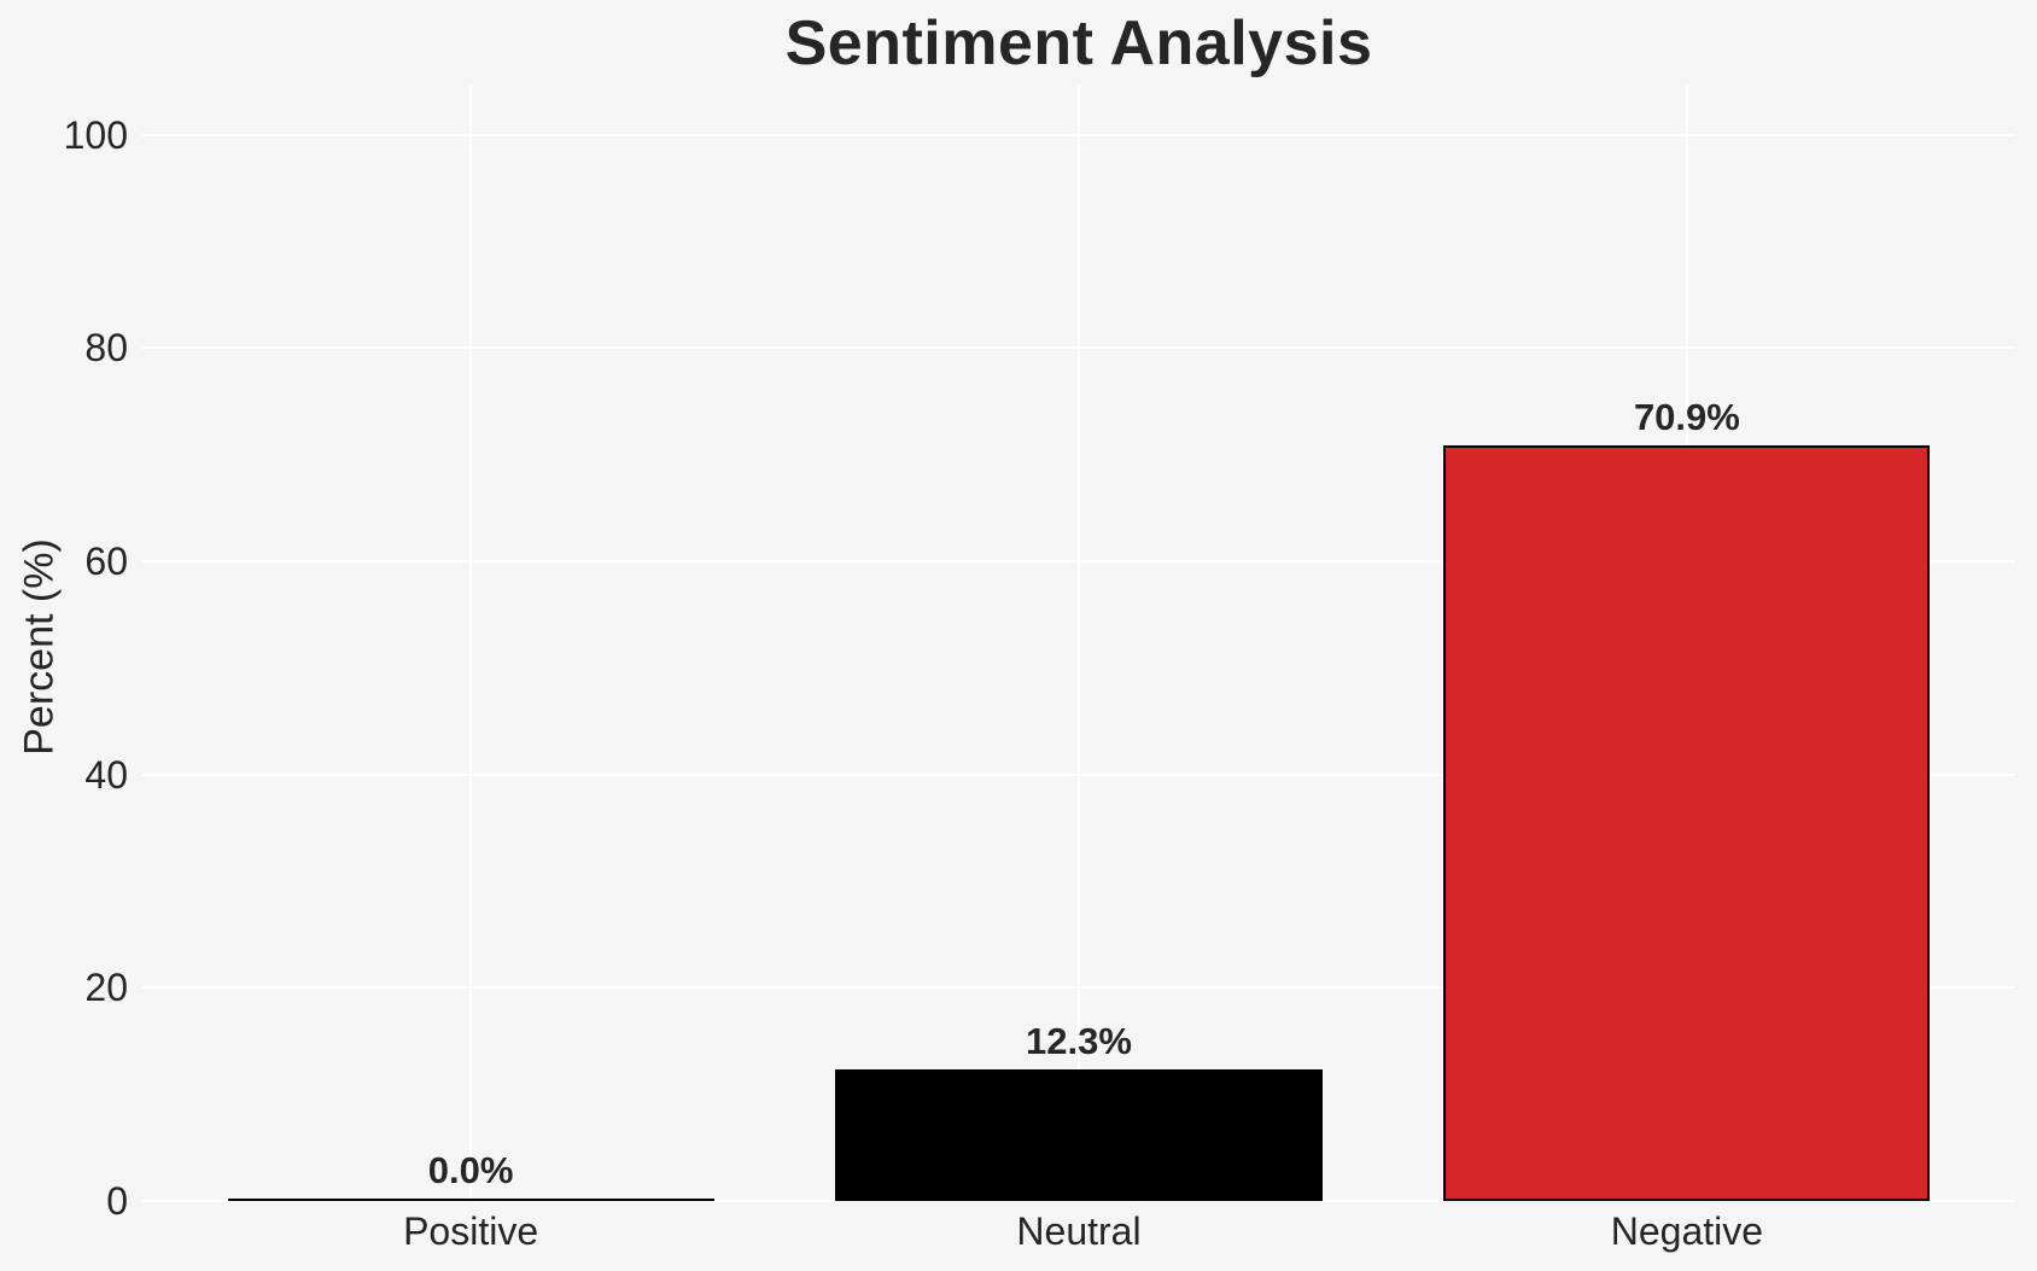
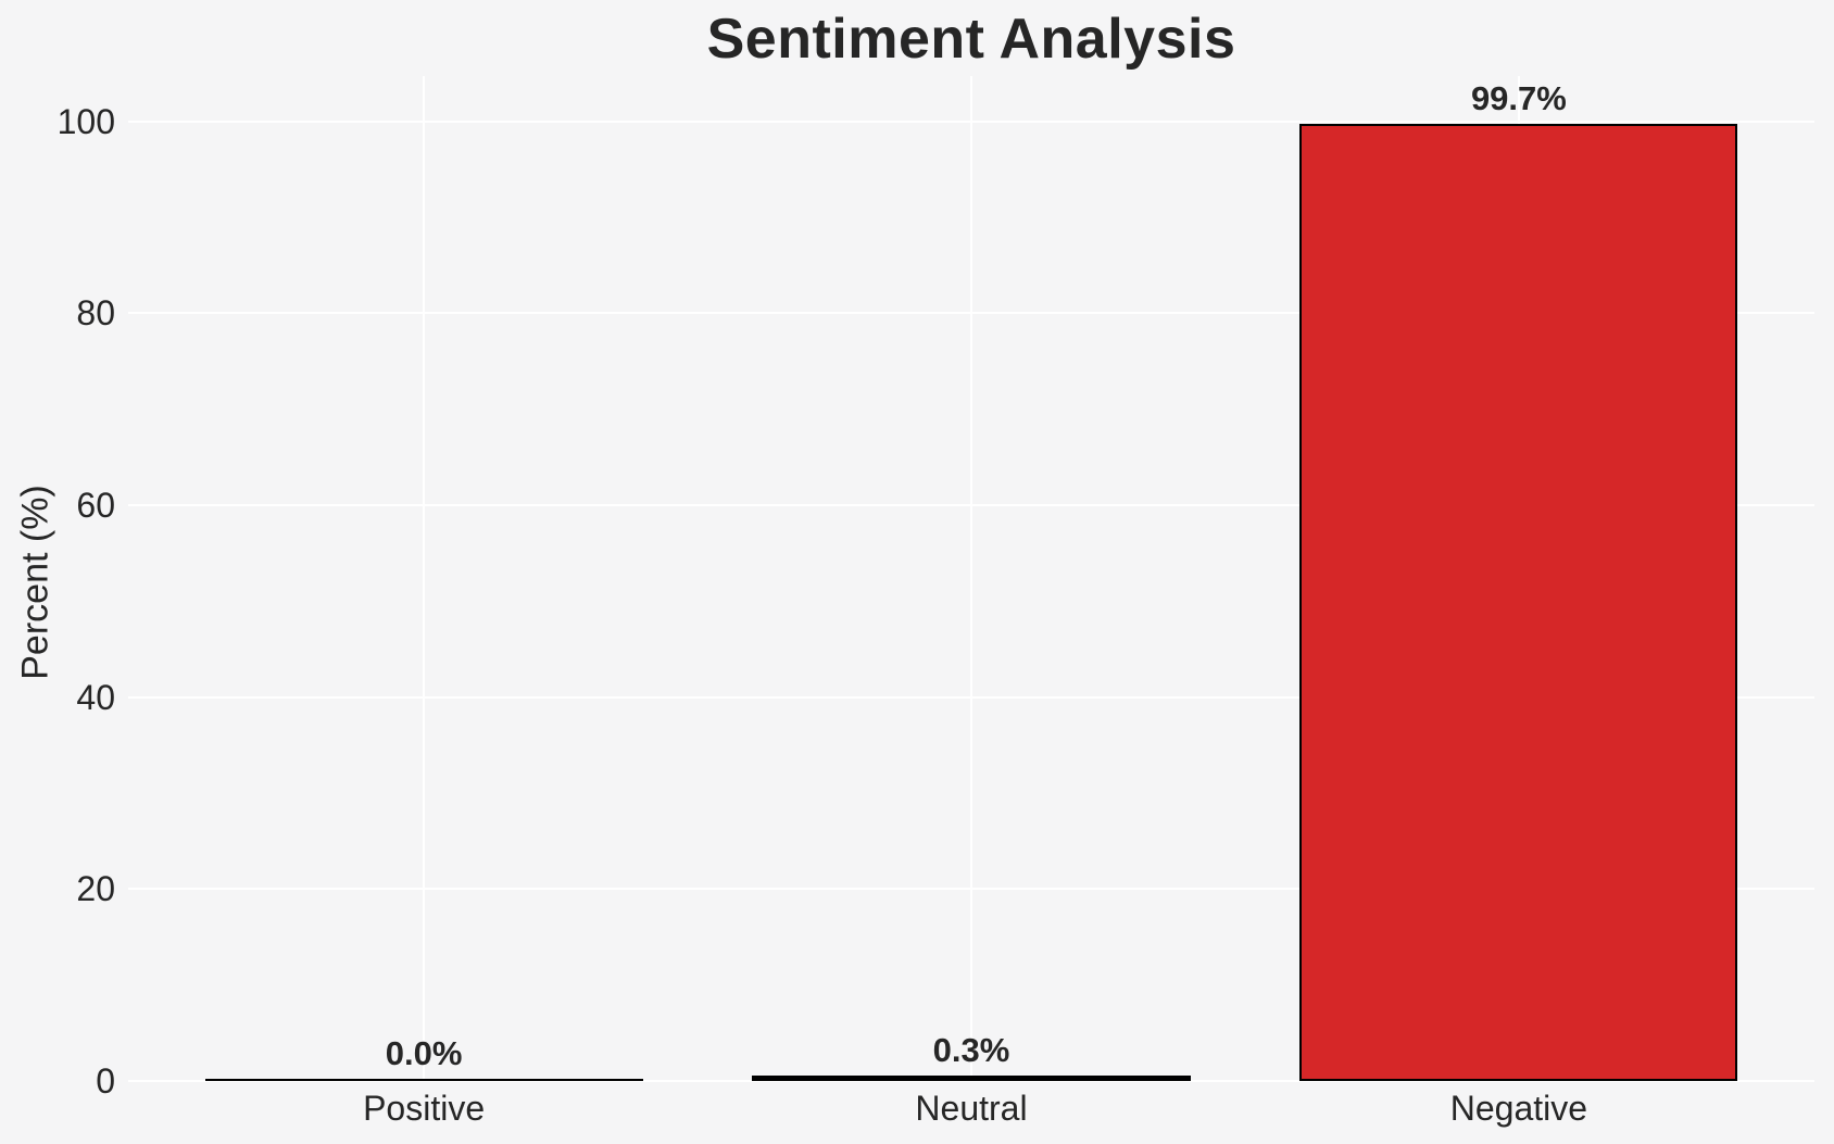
Neutral: 12.3% -> 0.3%
Negative: 70.9% -> 99.7%
